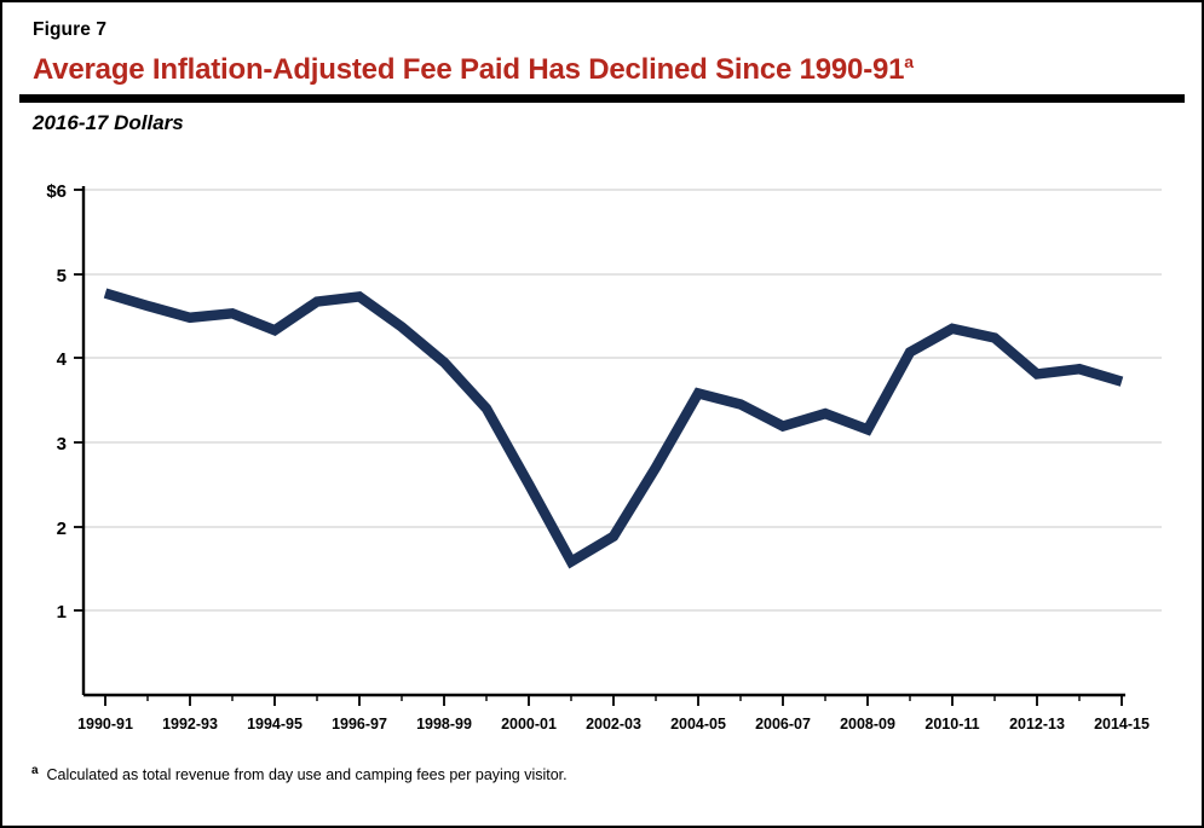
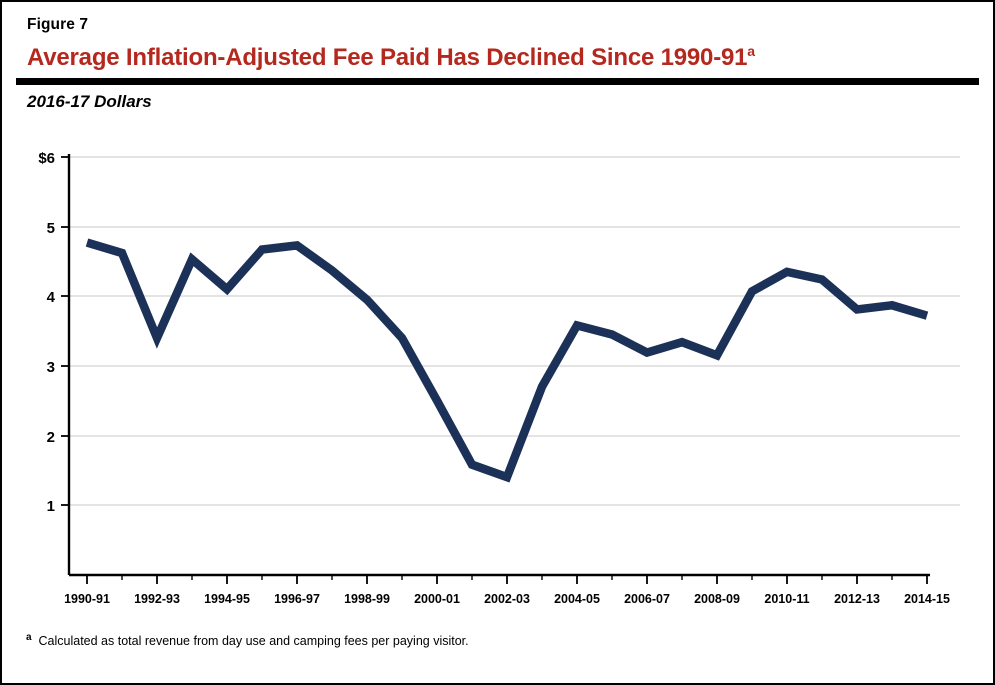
1992-93: $4.5 -> $3.4
1994-95: $4.3 -> $4.1
2002-03: $1.9 -> $1.4
